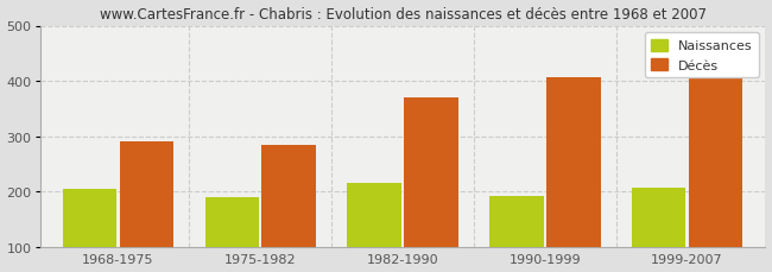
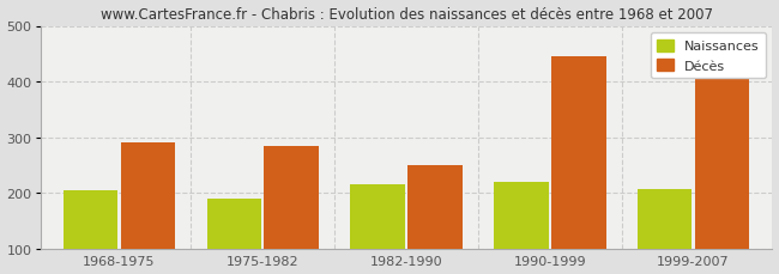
Décès/1982-1990: 370 -> 250
Naissances/1990-1999: 191 -> 220
Décès/1990-1999: 406 -> 445
